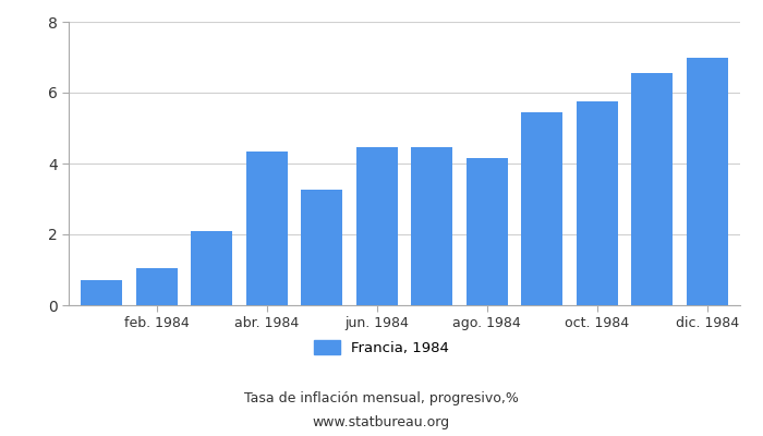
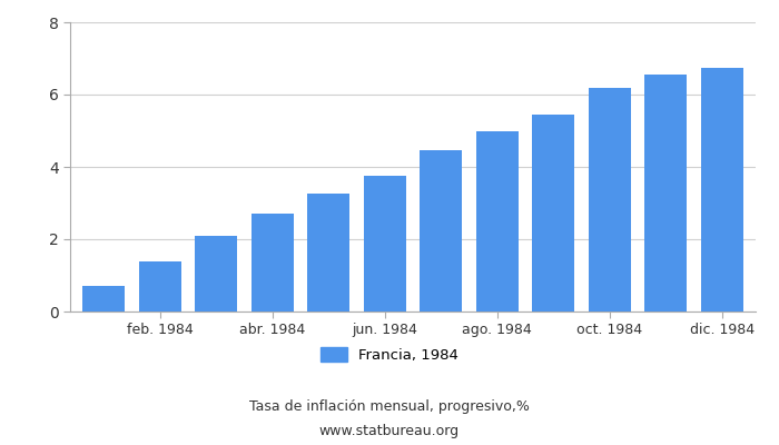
feb. 1984: 1.05 -> 1.40
abr. 1984: 4.35 -> 2.72
jun. 1984: 4.45 -> 3.75
ago. 1984: 4.15 -> 5.00
oct. 1984: 5.75 -> 6.20
dic. 1984: 7.00 -> 6.75
